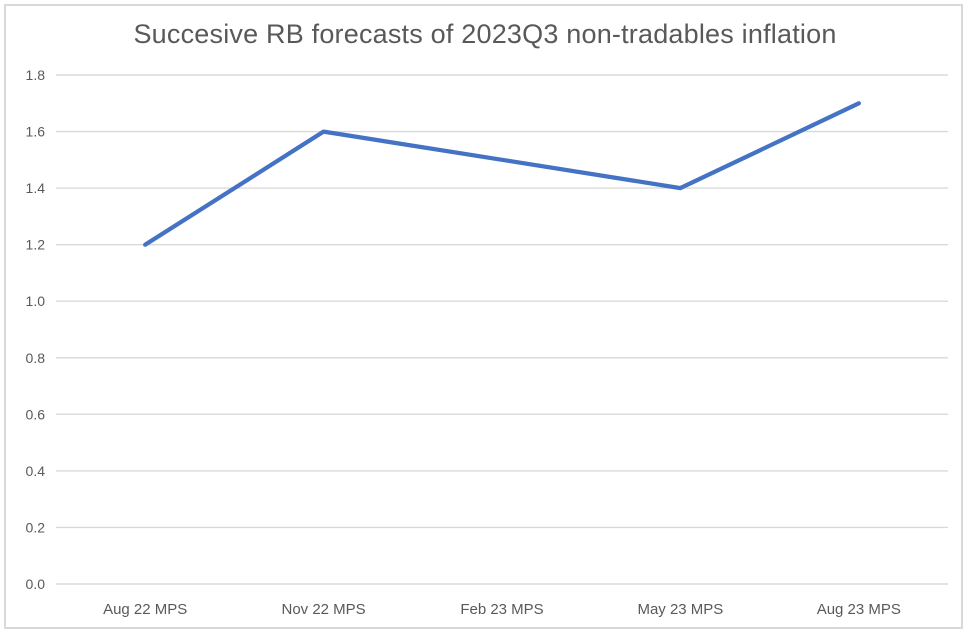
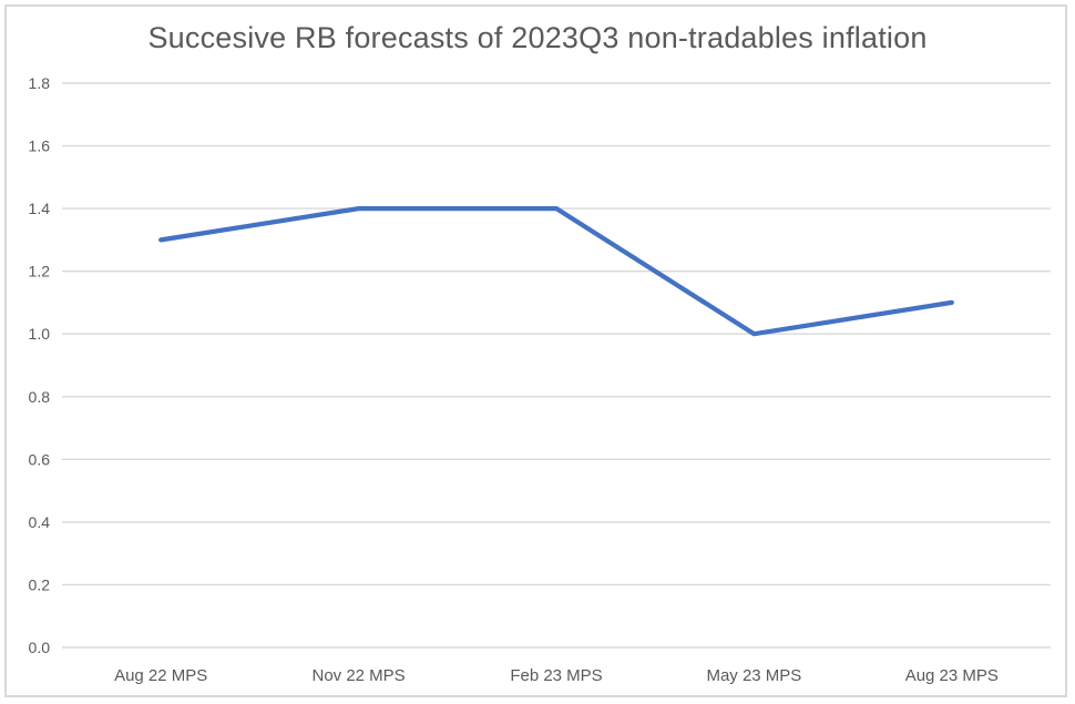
Aug 22 MPS: 1.2 -> 1.3
Nov 22 MPS: 1.6 -> 1.4
Feb 23 MPS: 1.5 -> 1.4
May 23 MPS: 1.4 -> 1.0
Aug 23 MPS: 1.7 -> 1.1
